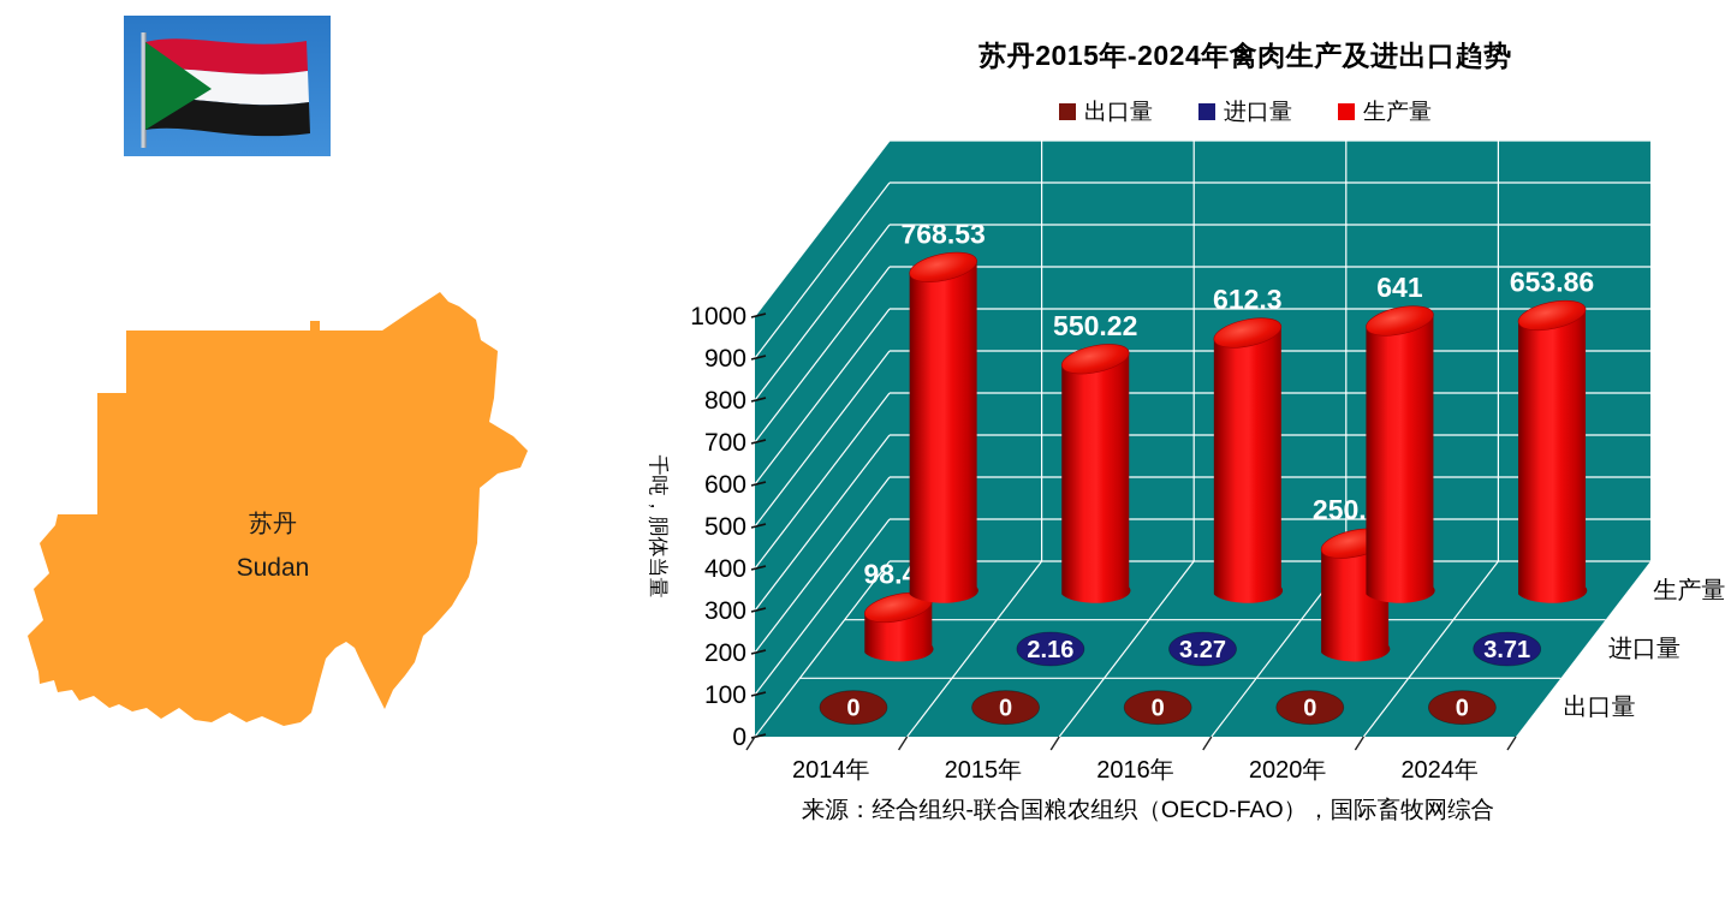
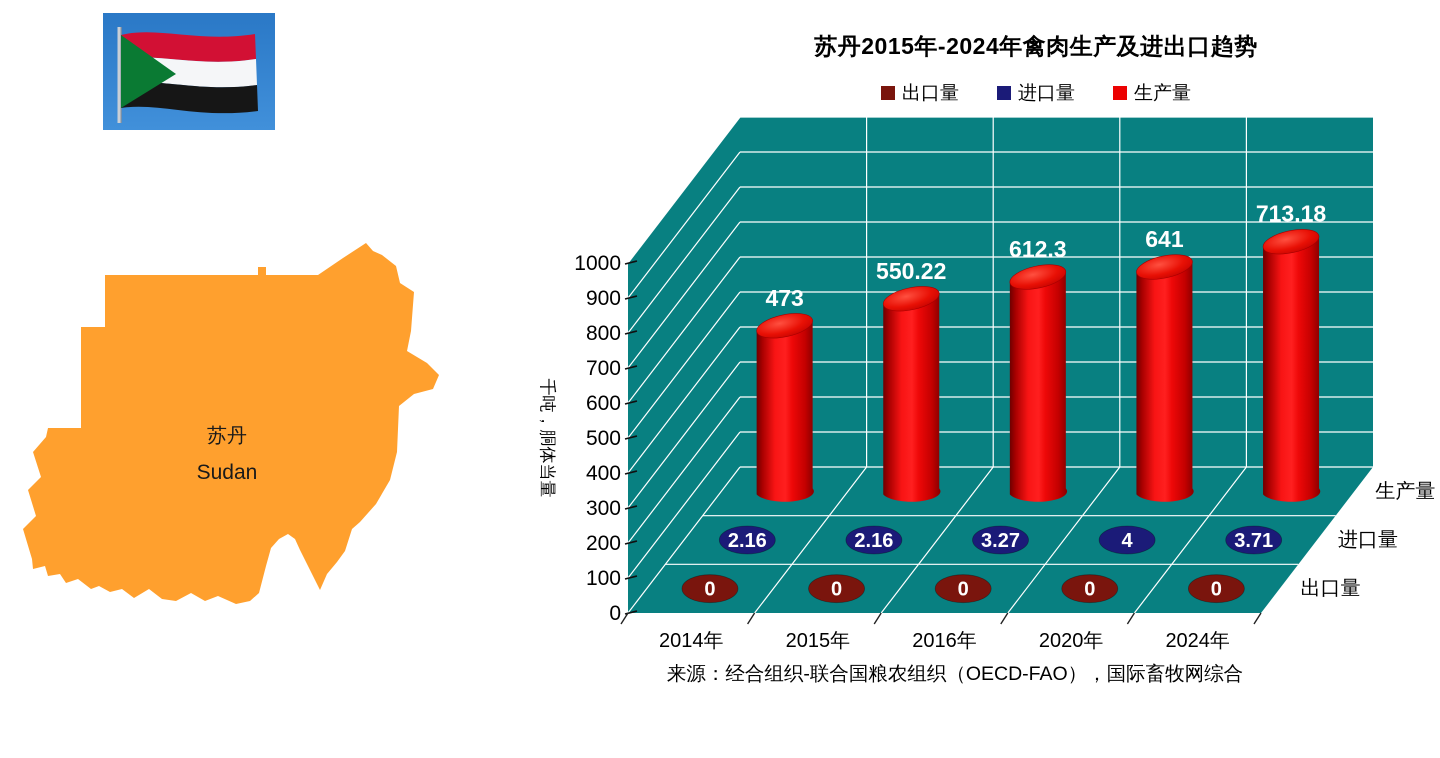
进口量/2014年: 98.44 -> 2.16
生产量/2014年: 768.53 -> 473
进口量/2020年: 250.82 -> 4
生产量/2024年: 653.86 -> 713.18
